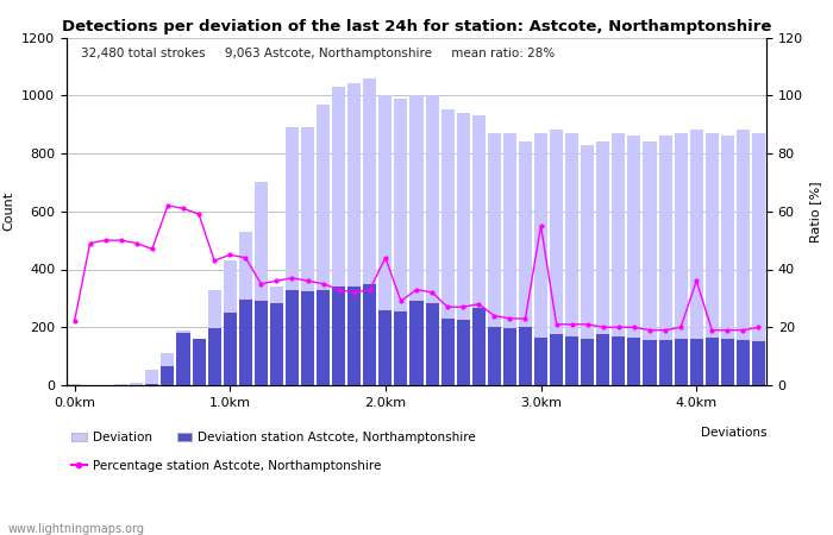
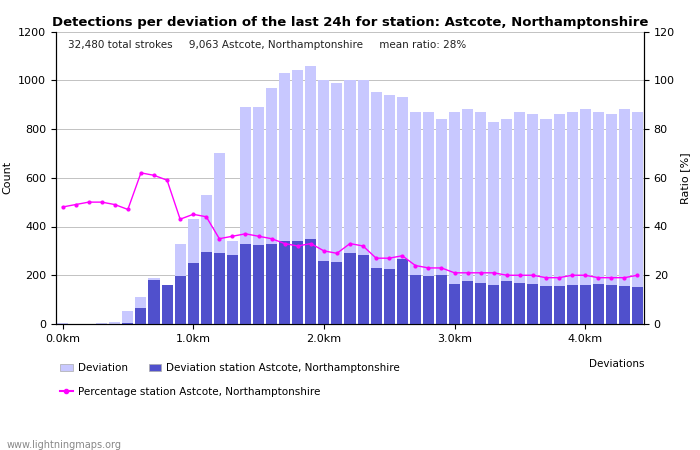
Percentage station Astcote, Northamptonshire/0.0km: 22 -> 48
Percentage station Astcote, Northamptonshire/2.0km: 44 -> 30
Percentage station Astcote, Northamptonshire/3.0km: 55 -> 21
Percentage station Astcote, Northamptonshire/4.0km: 36 -> 20
